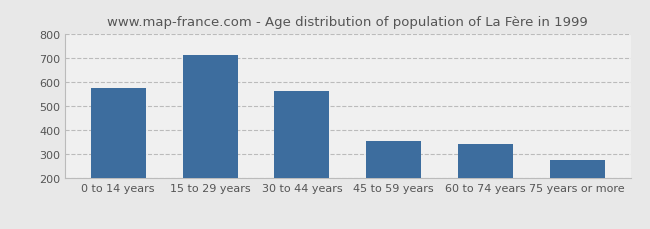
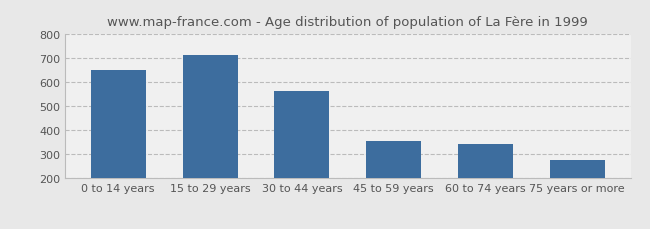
0 to 14 years: 575 -> 650
